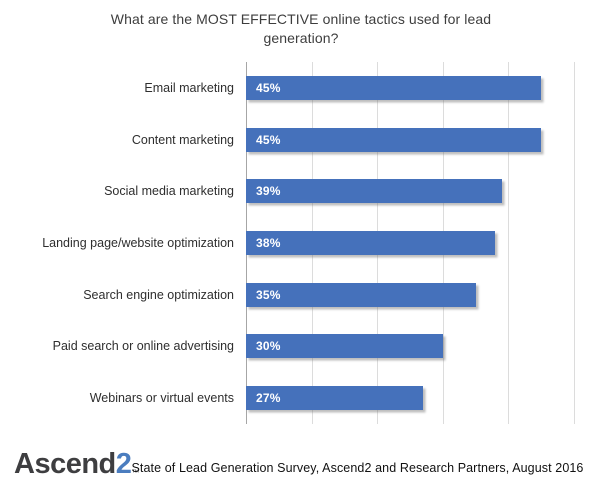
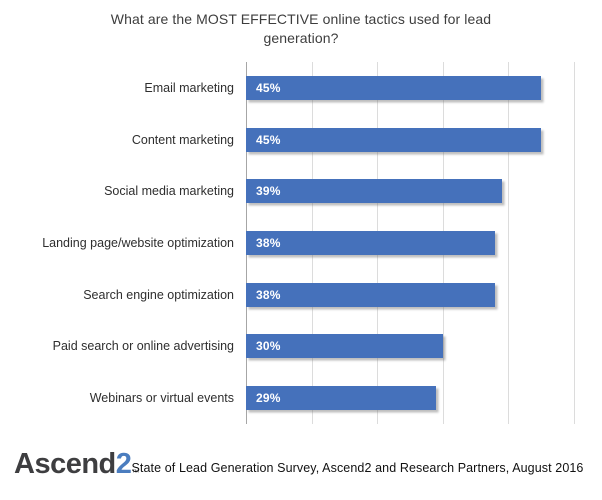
Search engine optimization: 35% -> 38%
Webinars or virtual events: 27% -> 29%
